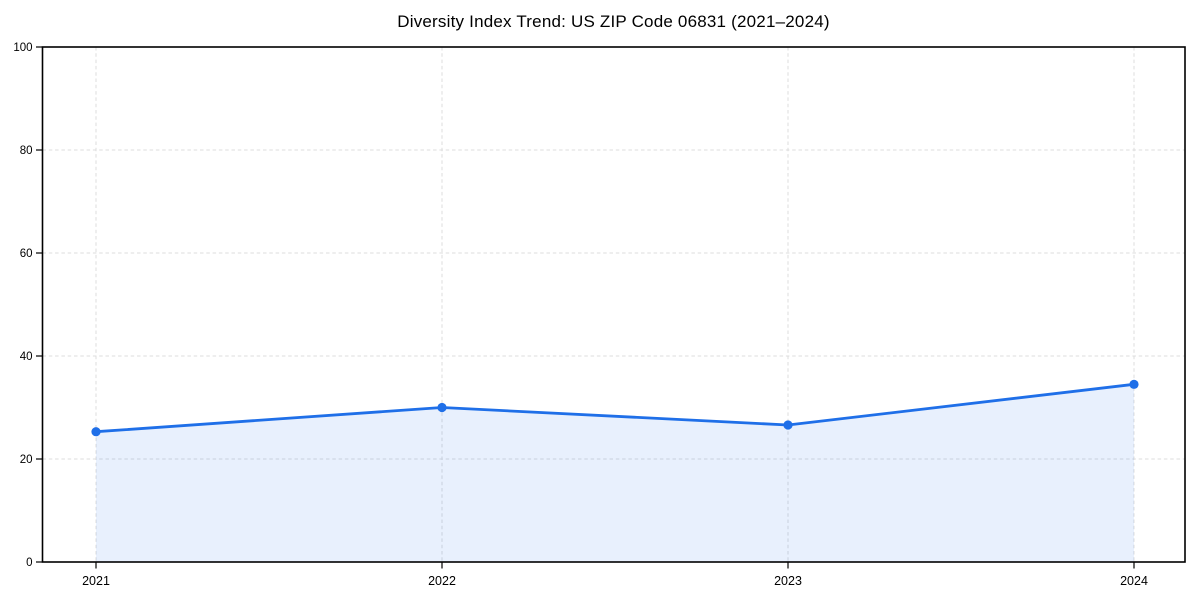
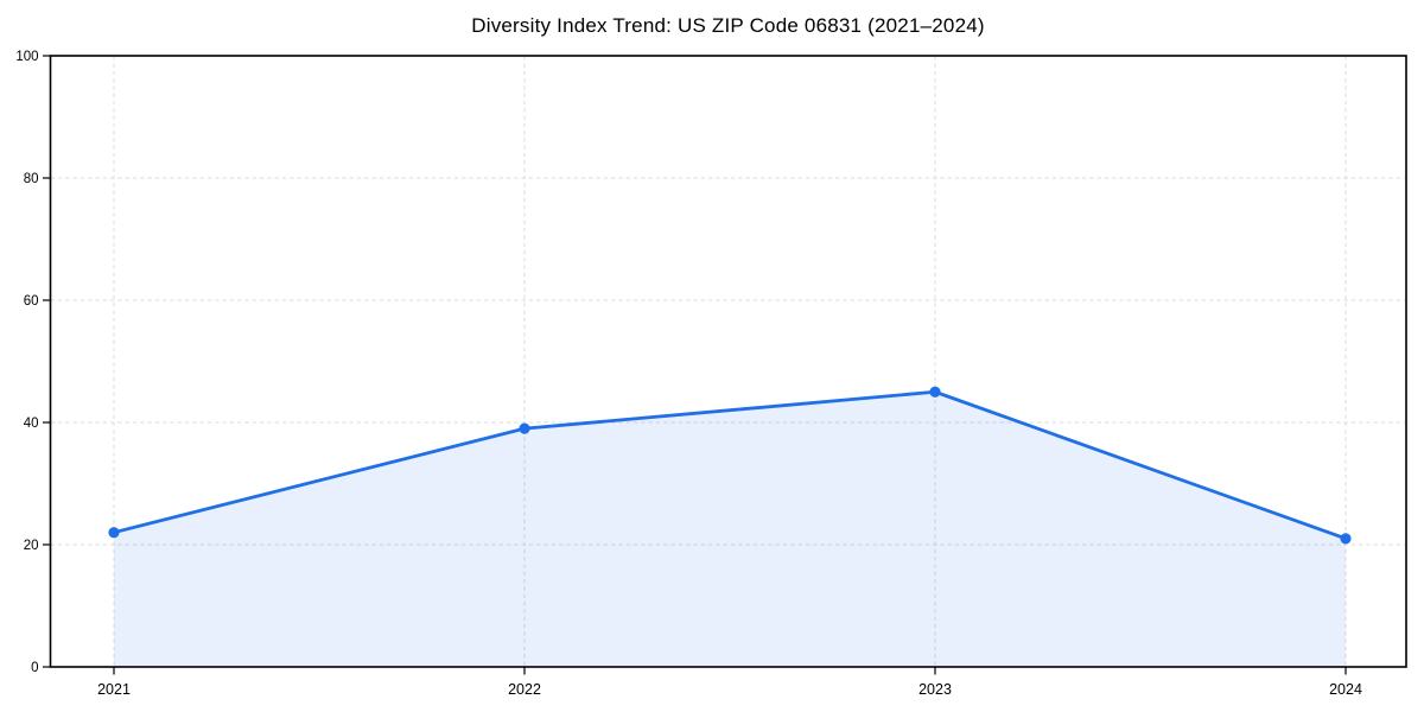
2021: 25 -> 22
2022: 30 -> 39
2023: 27 -> 45
2024: 34 -> 21
